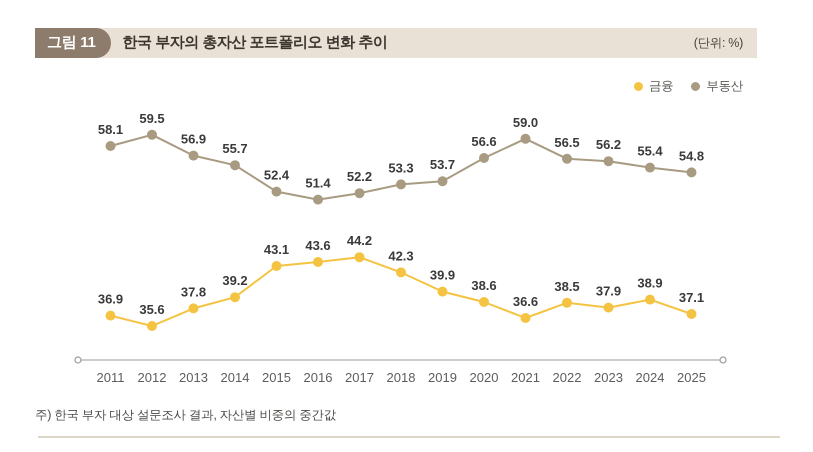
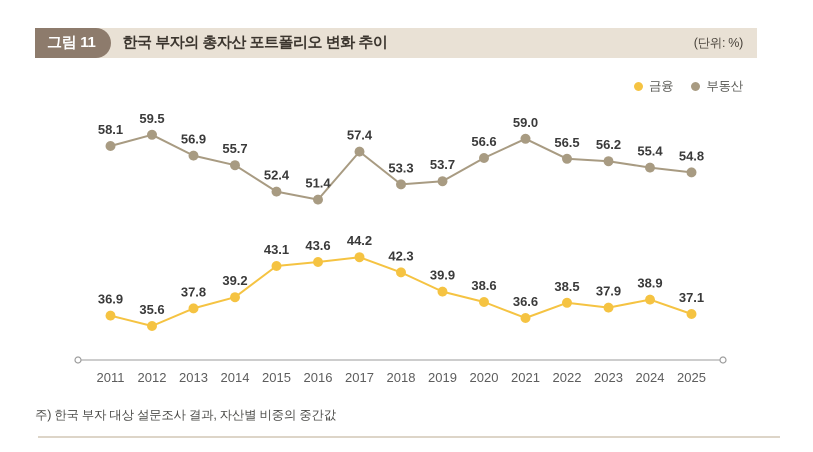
부동산/2017: 52.2 -> 57.4
